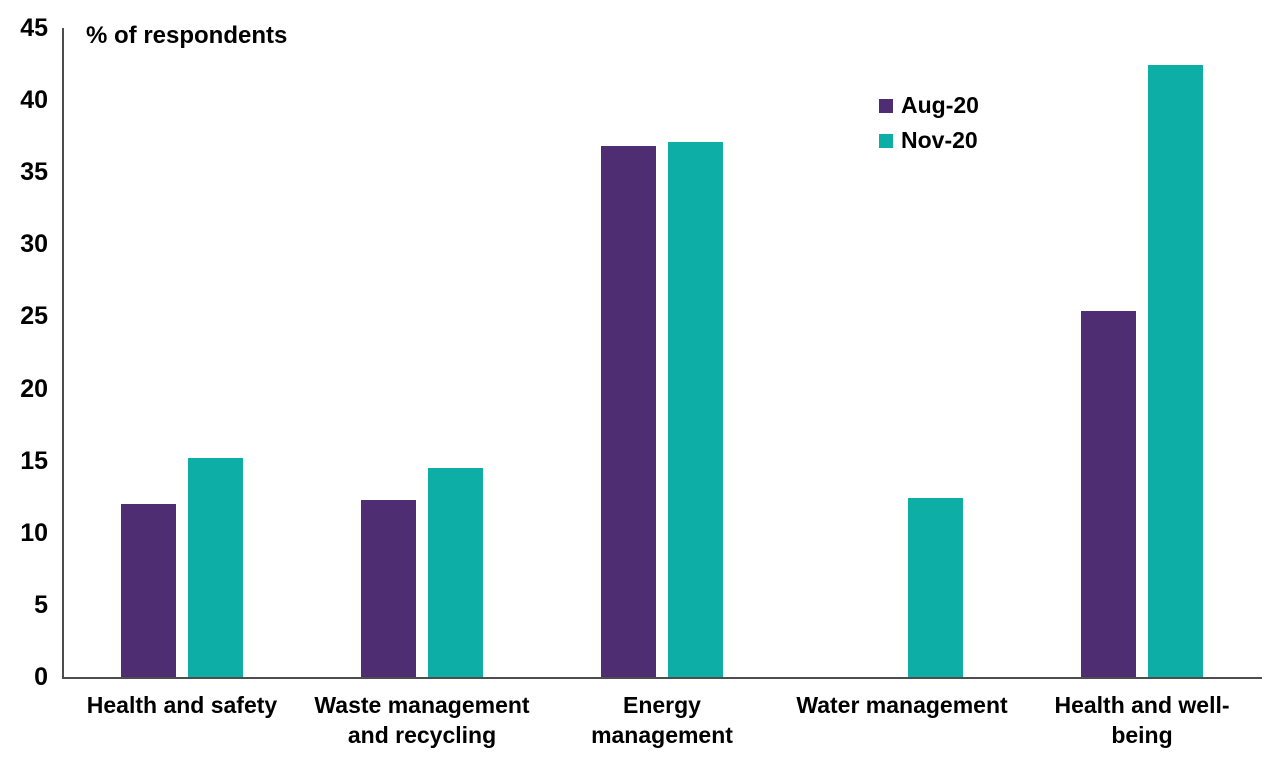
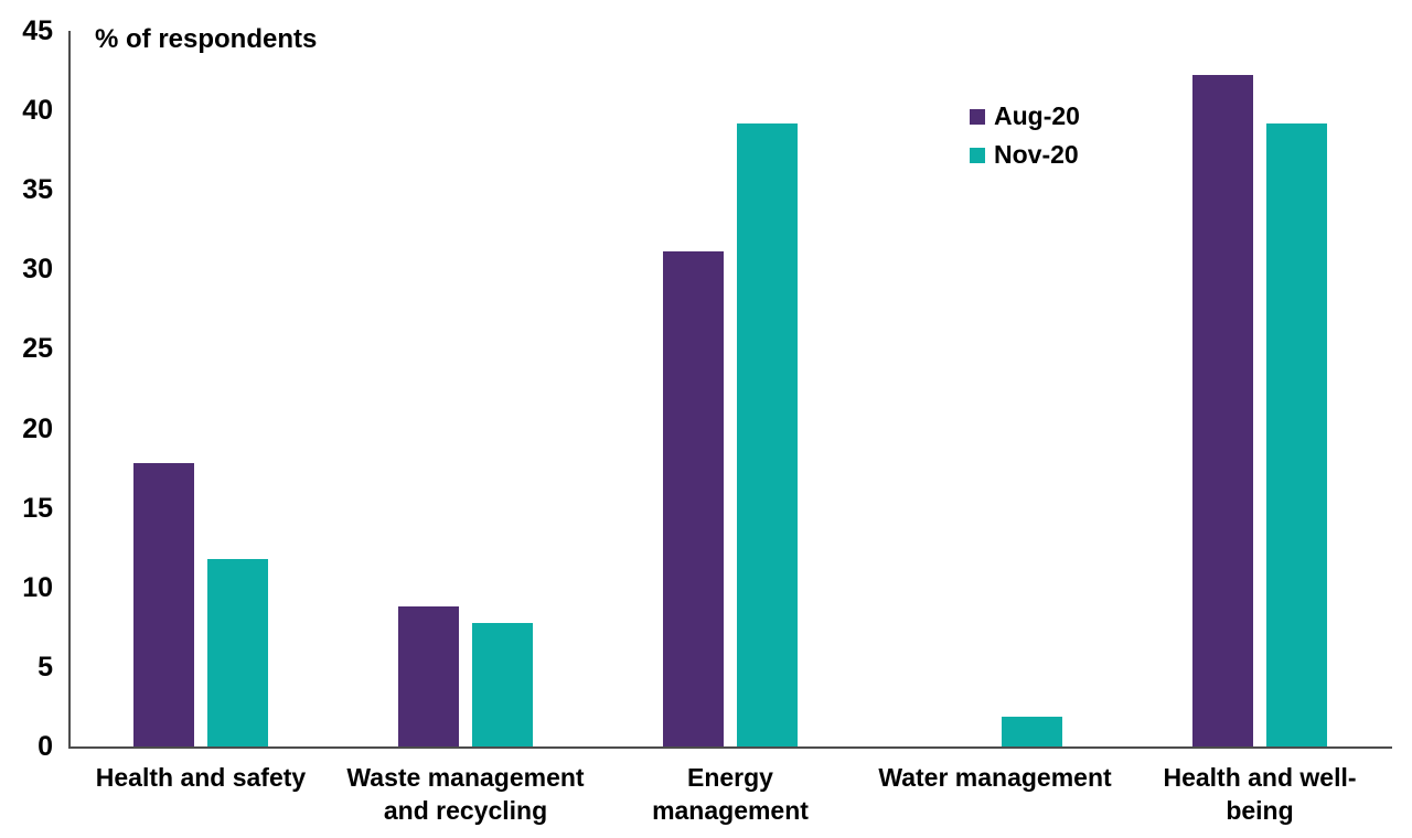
Aug-20/Health and safety: 12.0 -> 17.8
Nov-20/Health and safety: 15.2 -> 11.8
Aug-20/Waste management and recycling: 12.3 -> 8.8
Nov-20/Waste management and recycling: 14.5 -> 7.8
Aug-20/Energy management: 36.8 -> 31.1
Nov-20/Energy management: 37.1 -> 39.2
Nov-20/Water management: 12.4 -> 1.9
Aug-20/Health and well- being: 25.4 -> 42.2
Nov-20/Health and well- being: 42.4 -> 39.2
